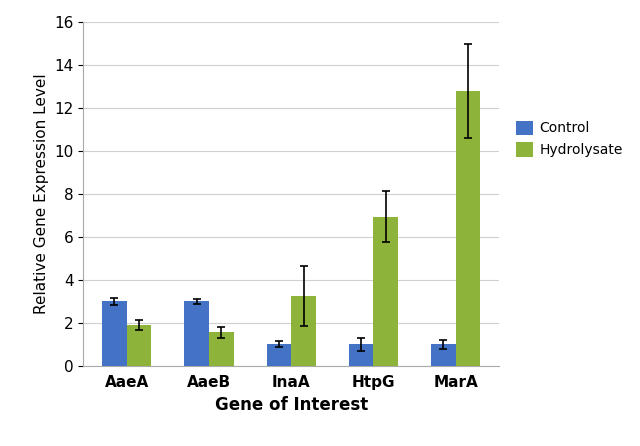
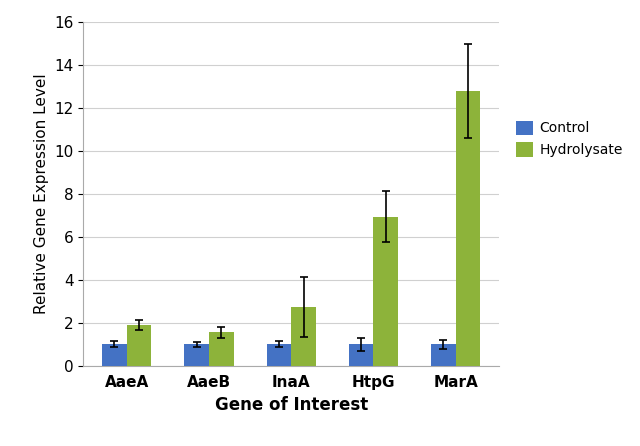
Control/AaeA: 3 -> 1
Control/AaeB: 3 -> 1
Hydrolysate/InaA: 3.25 -> 2.75
